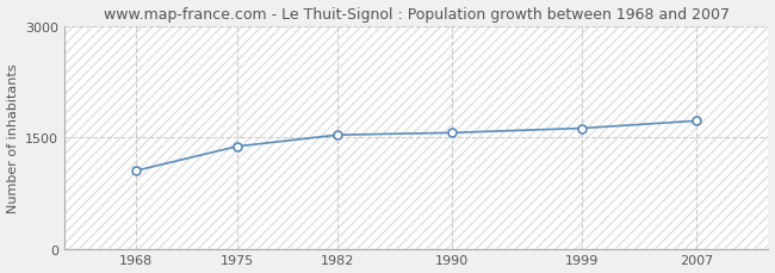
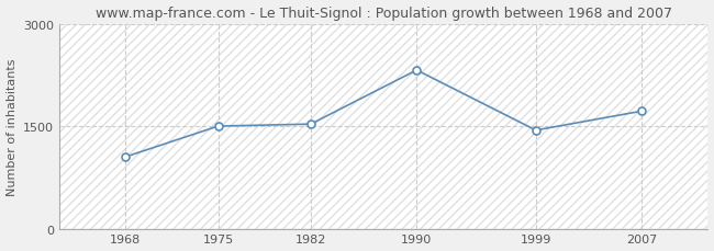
1975: 1380 -> 1500
1990: 1560 -> 2320
1999: 1620 -> 1440
